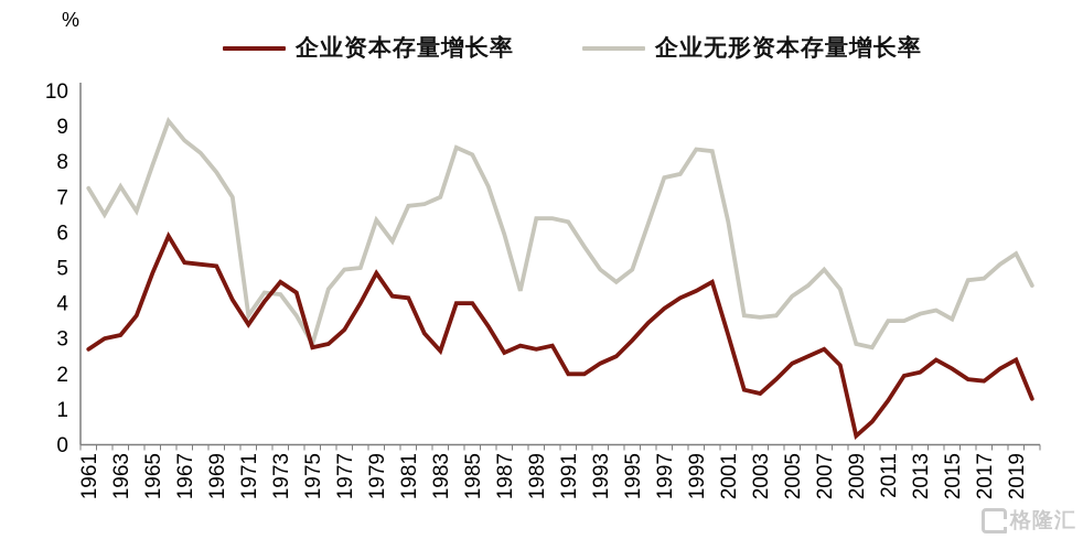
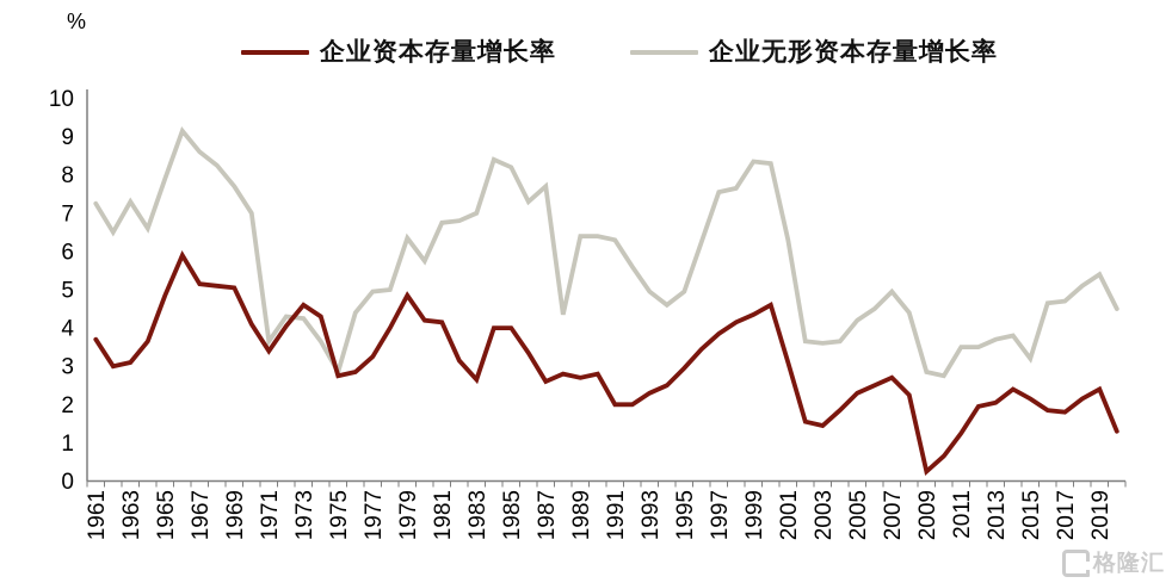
企业资本存量增长率/1961: 2.7 -> 3.7
企业无形资本存量增长率/1987: 6.0 -> 7.7
企业无形资本存量增长率/2015: 3.5 -> 3.2
